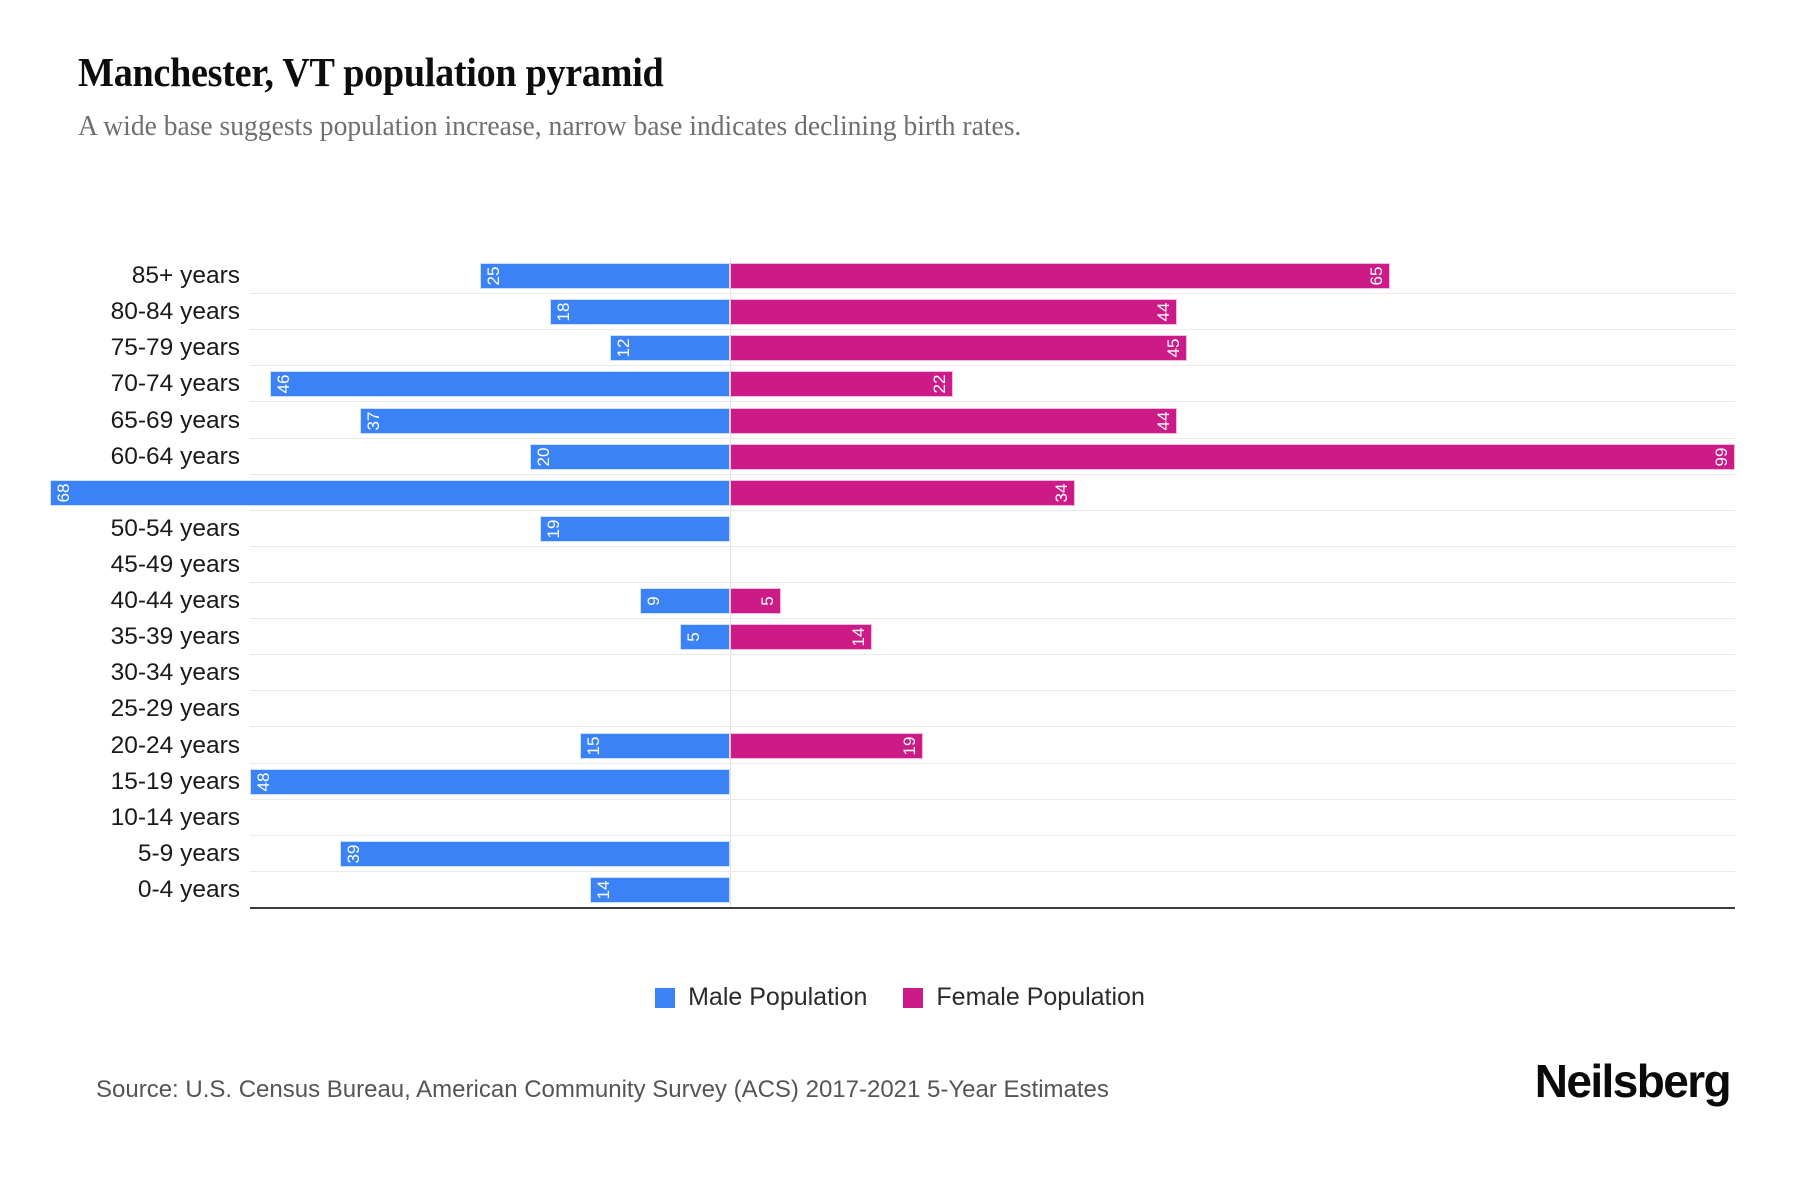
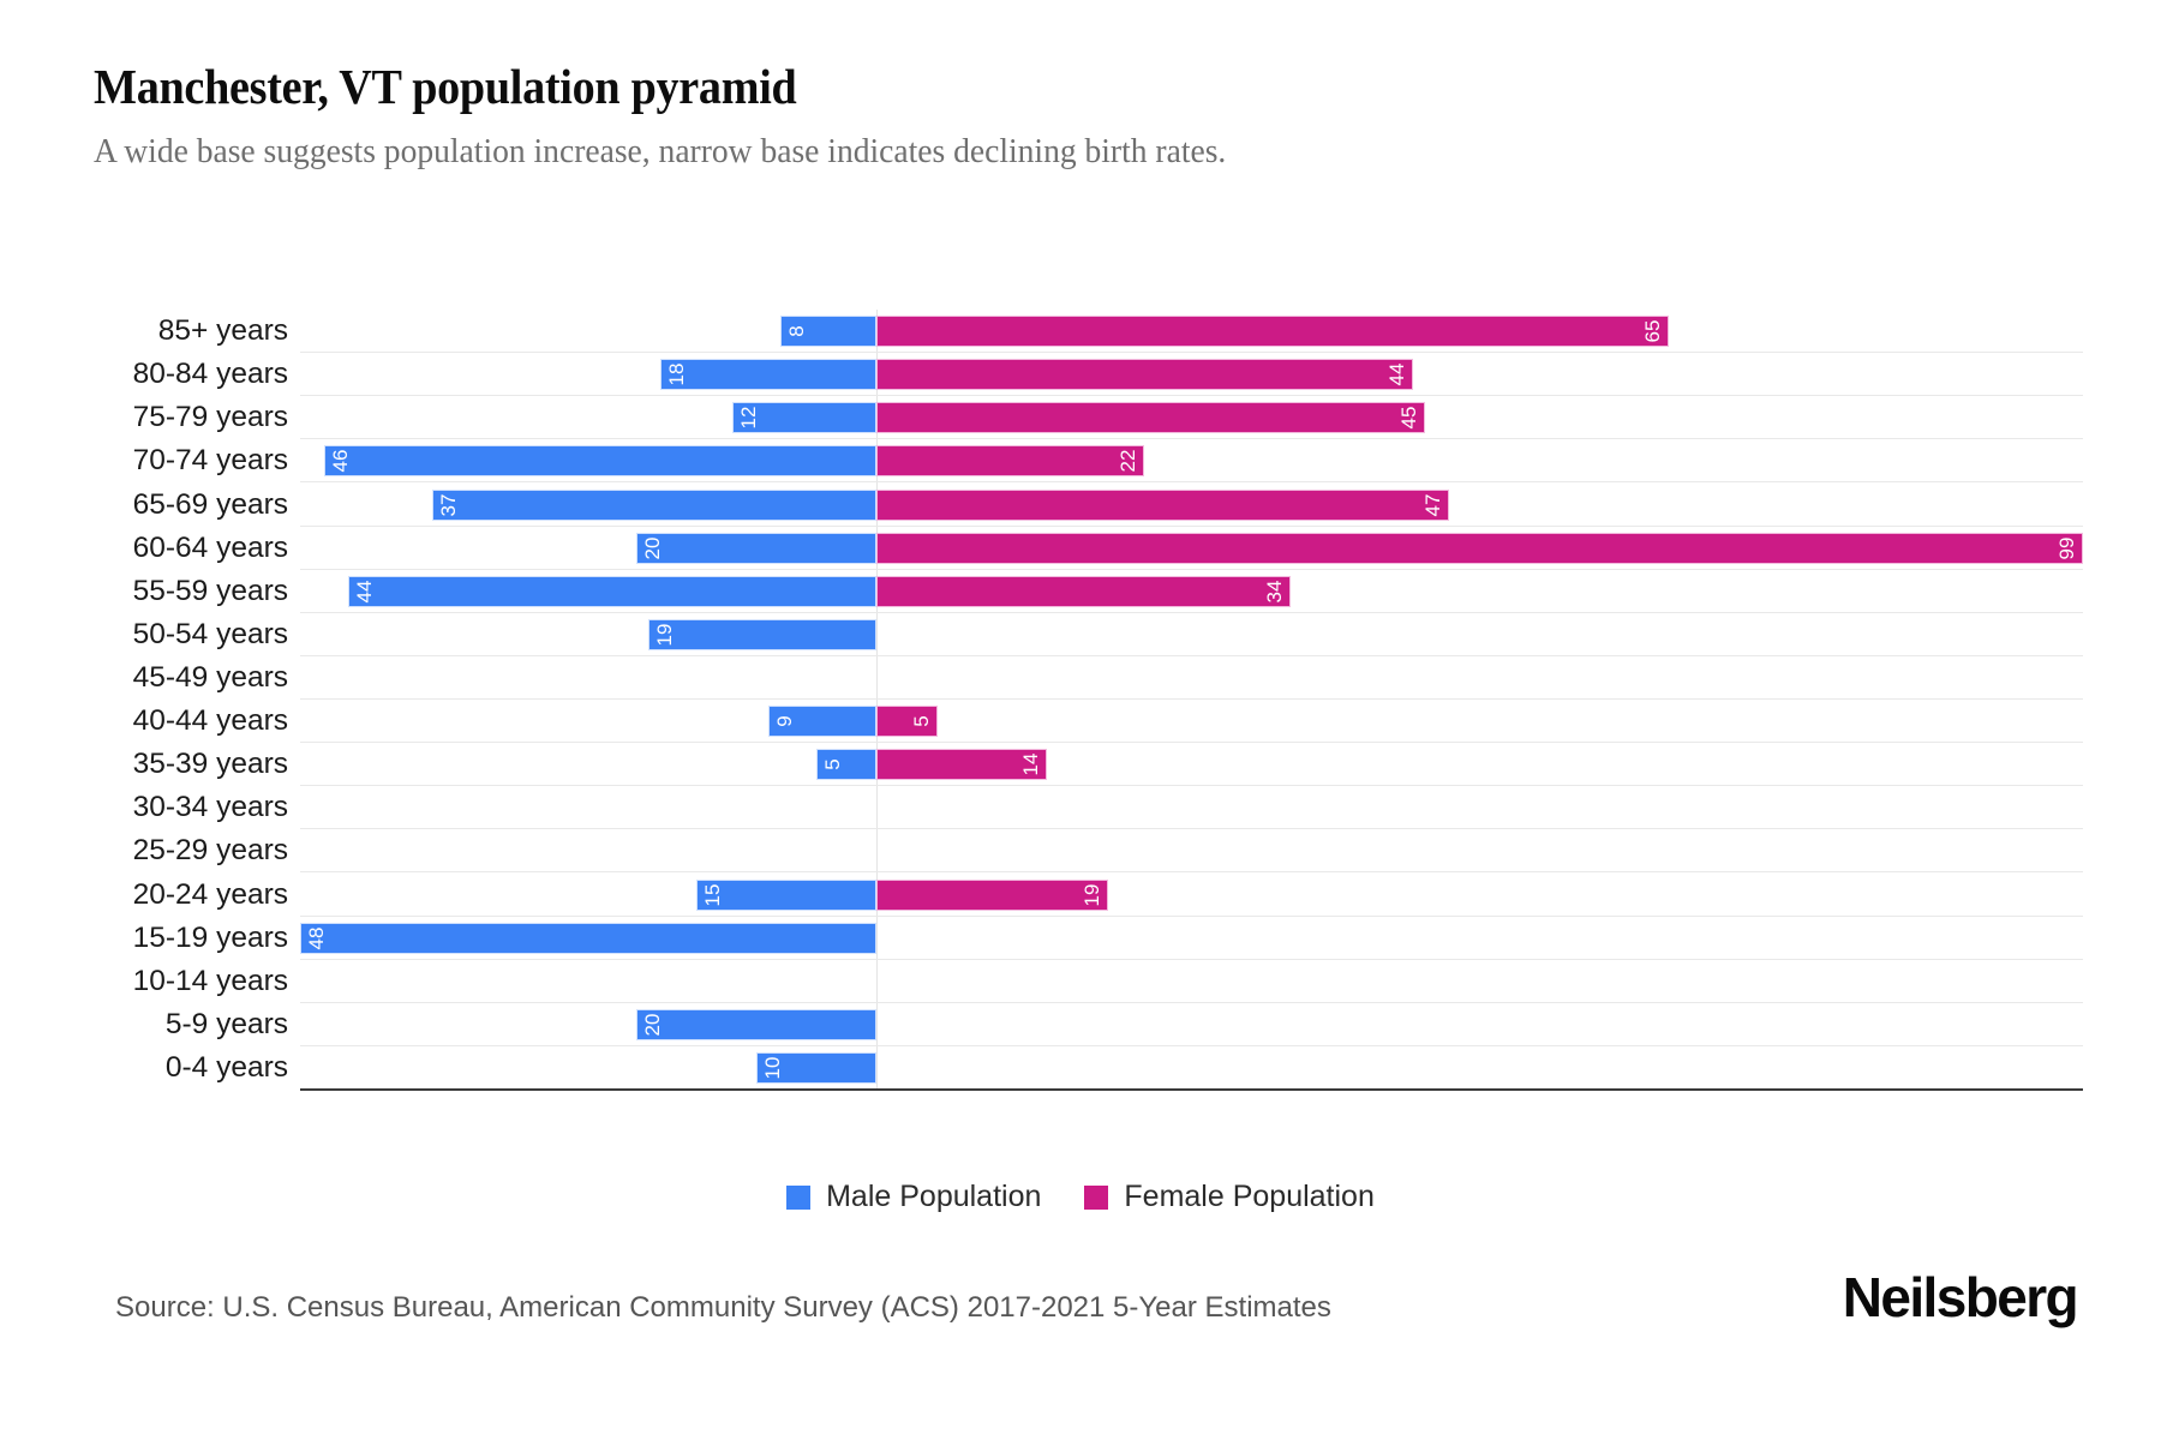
Male Population/85+ years: 25 -> 8
Female Population/65-69 years: 44 -> 47
Male Population/55-59 years: 68 -> 44
Male Population/5-9 years: 39 -> 20
Male Population/0-4 years: 14 -> 10
